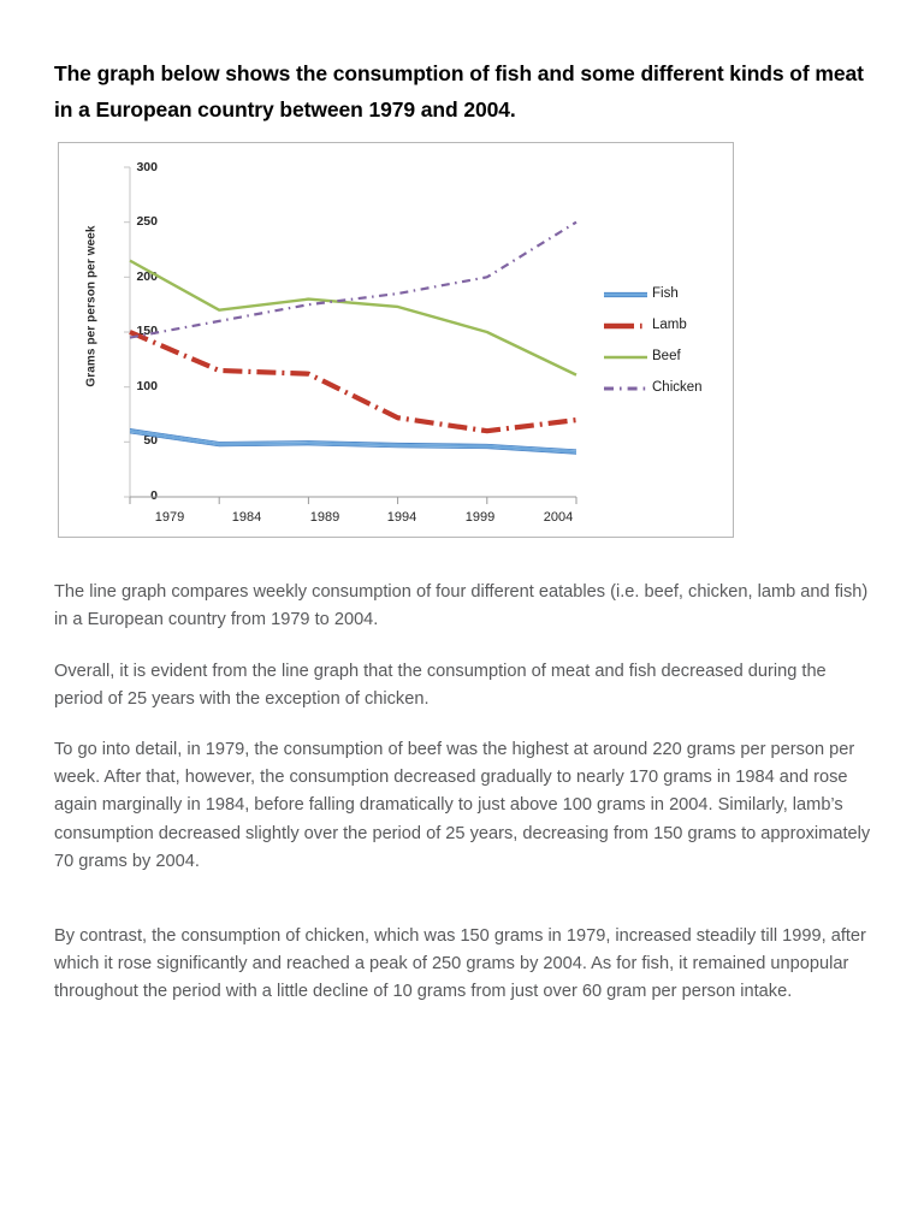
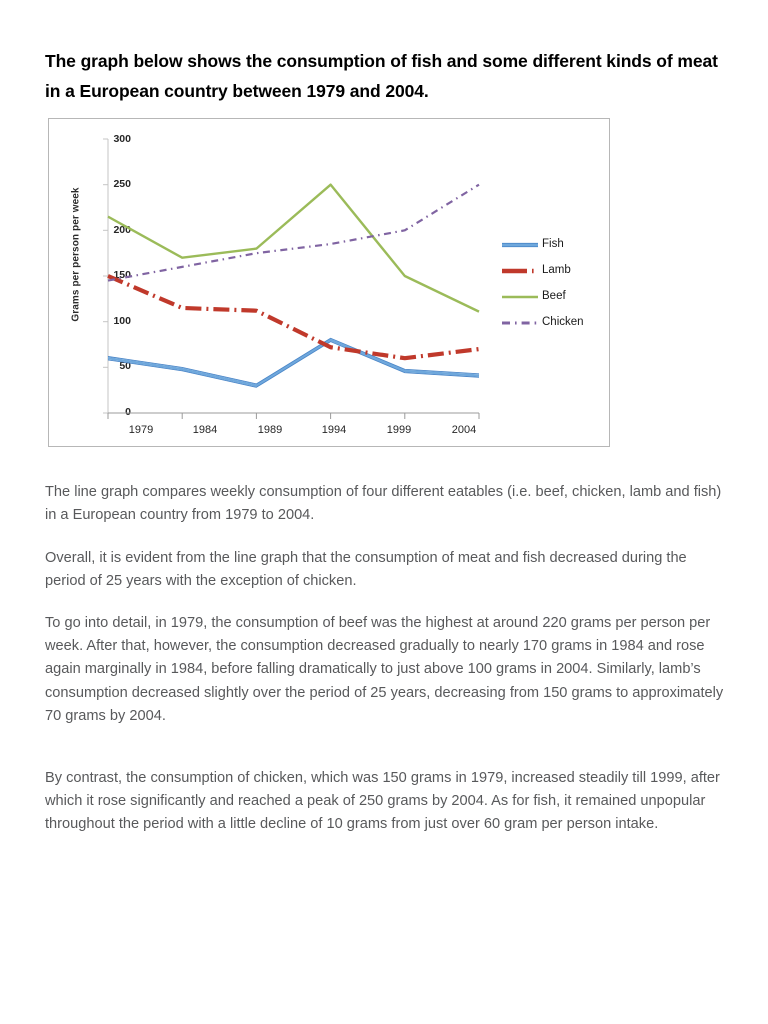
Fish/1989: 50 -> 30
Fish/1994: 50 -> 80
Beef/1994: 170 -> 250
